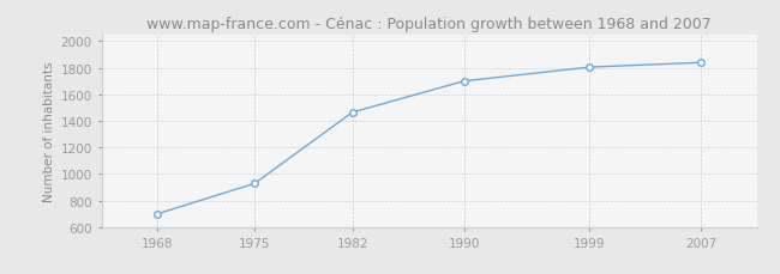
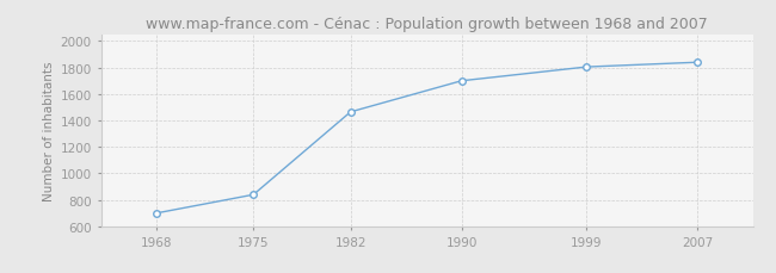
1975: 930 -> 840
